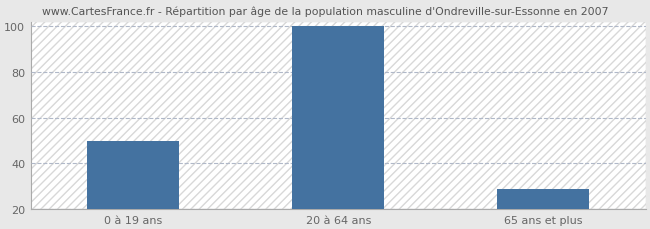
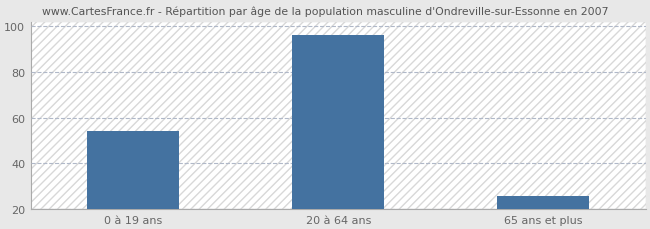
0 à 19 ans: 50 -> 54
20 à 64 ans: 100 -> 96
65 ans et plus: 29 -> 26
